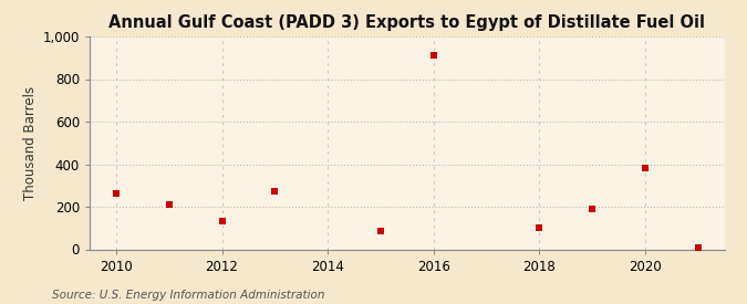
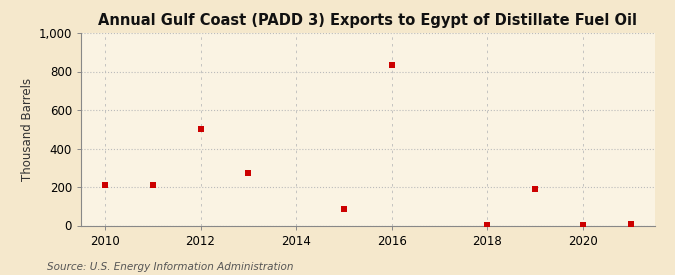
2010: 260 -> 210
2012: 130 -> 500
2016: 910 -> 840
2018: 100 -> 0
2020: 380 -> 0
